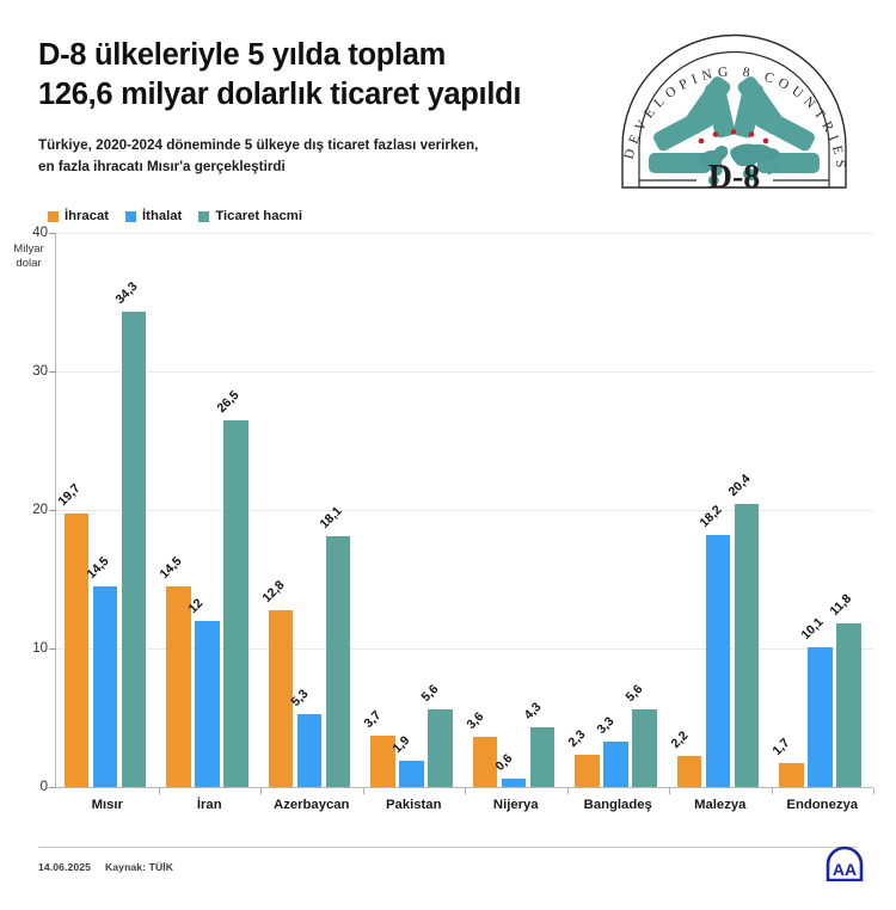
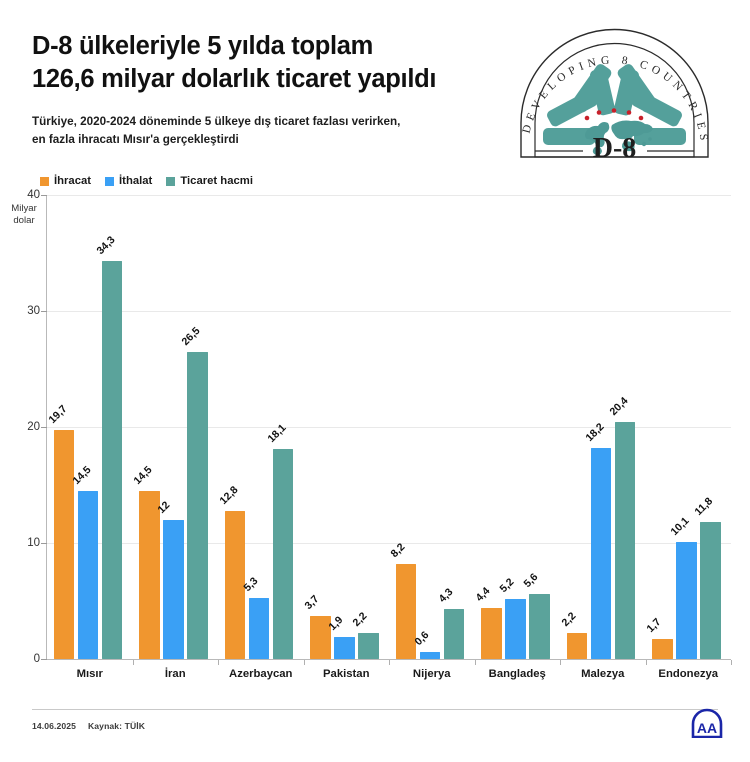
Ticaret hacmi/Pakistan: 5,6 -> 2,2
İhracat/Nijerya: 3,6 -> 8,2
İhracat/Bangladeş: 2,3 -> 4,4
İthalat/Bangladeş: 3,3 -> 5,2
